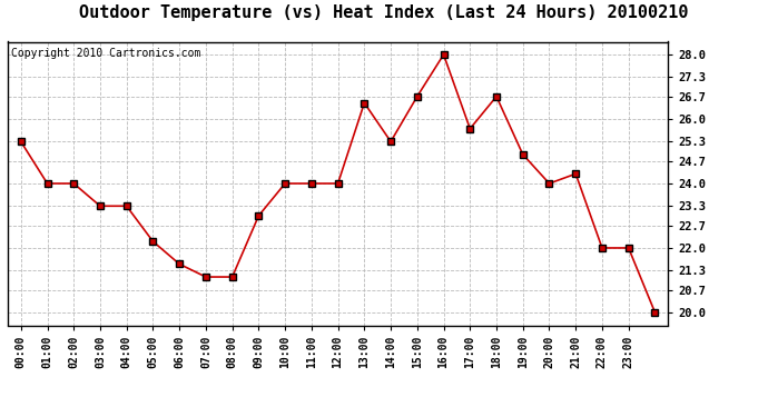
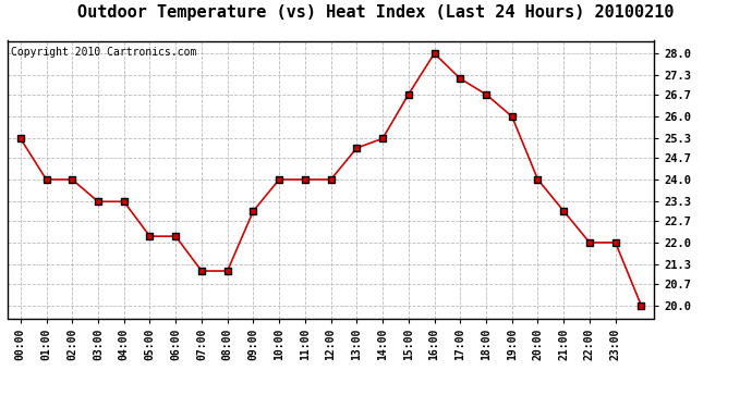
06:00: 21.5 -> 22.2
13:00: 26.5 -> 25.0
17:00: 25.7 -> 27.2
19:00: 24.9 -> 26.0
21:00: 24.3 -> 23.0
